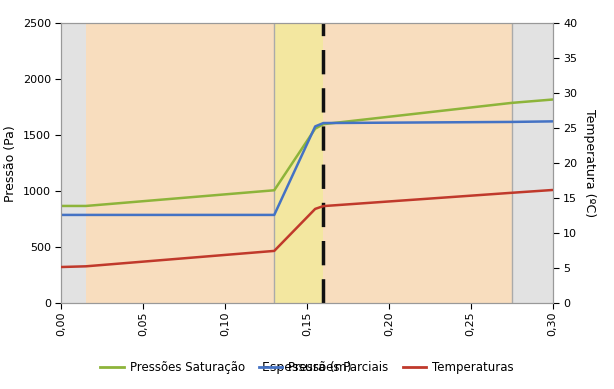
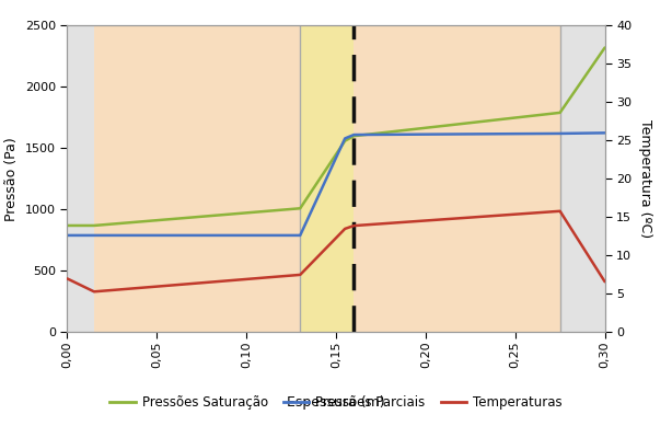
Temperaturas/0,00: 5.2 -> 7.0
Pressões Saturação/0,30: 1820 -> 2320
Temperaturas/0,30: 16.2 -> 6.6
